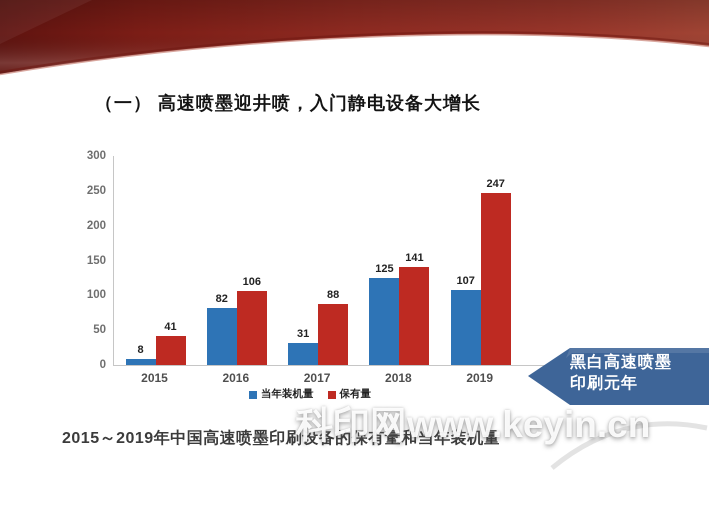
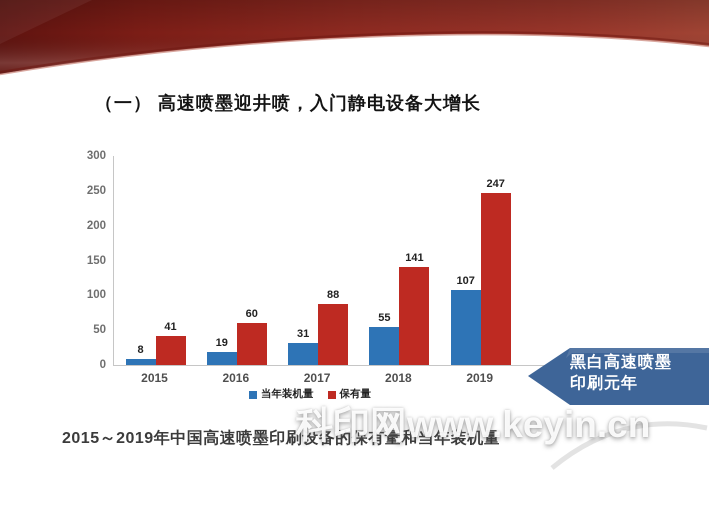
当年装机量/2016: 82 -> 19
保有量/2016: 106 -> 60
当年装机量/2018: 125 -> 55
